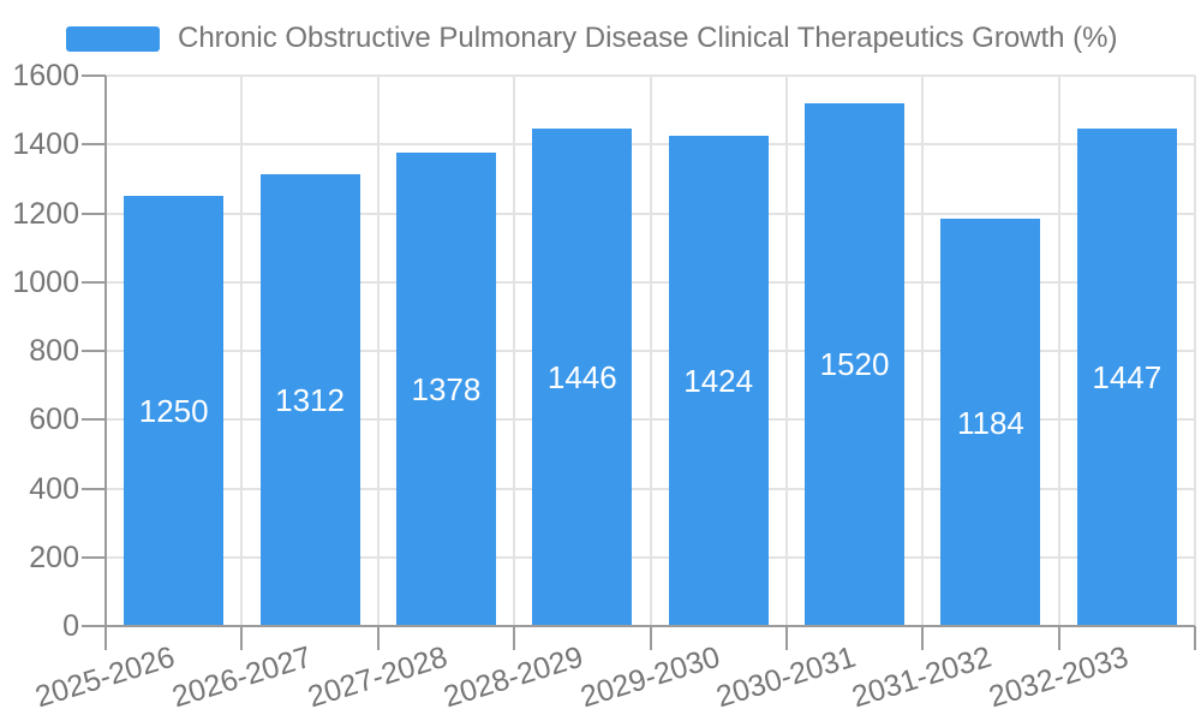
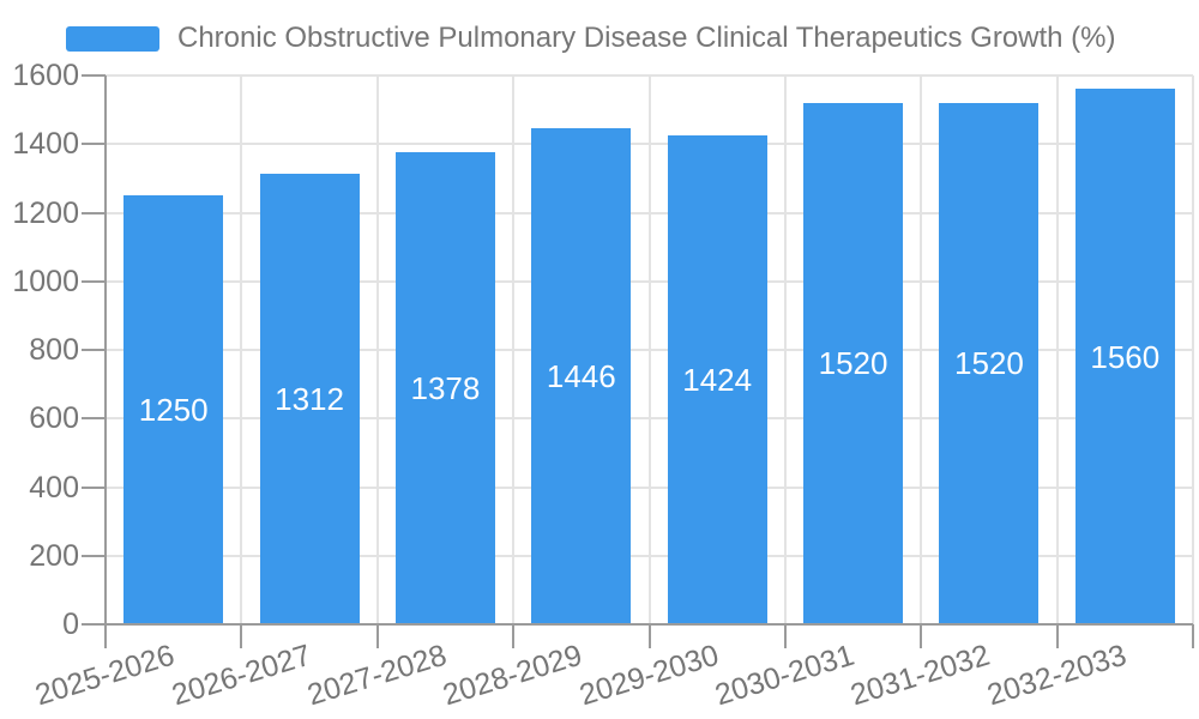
2031-2032: 1184 -> 1520
2032-2033: 1447 -> 1560
